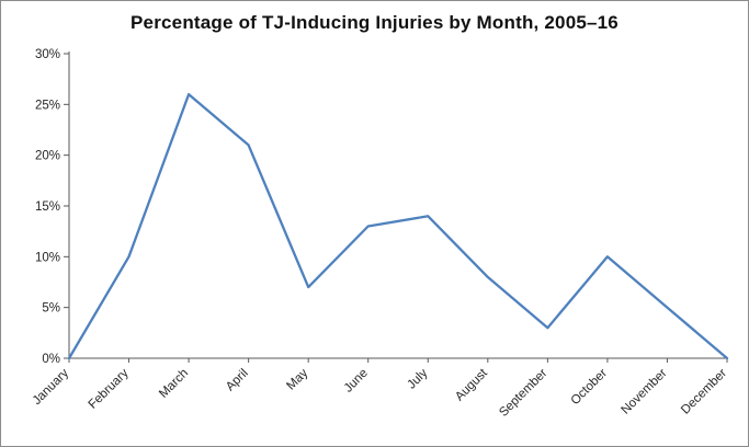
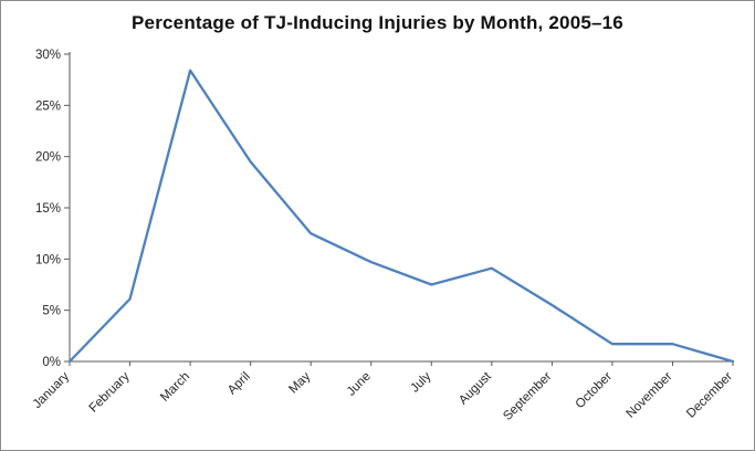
February: 10% -> 6%
March: 26% -> 28%
April: 21% -> 20%
May: 7% -> 12%
June: 13% -> 10%
July: 14% -> 8%
August: 8% -> 9%
September: 3% -> 6%
October: 10% -> 2%
November: 5% -> 2%
